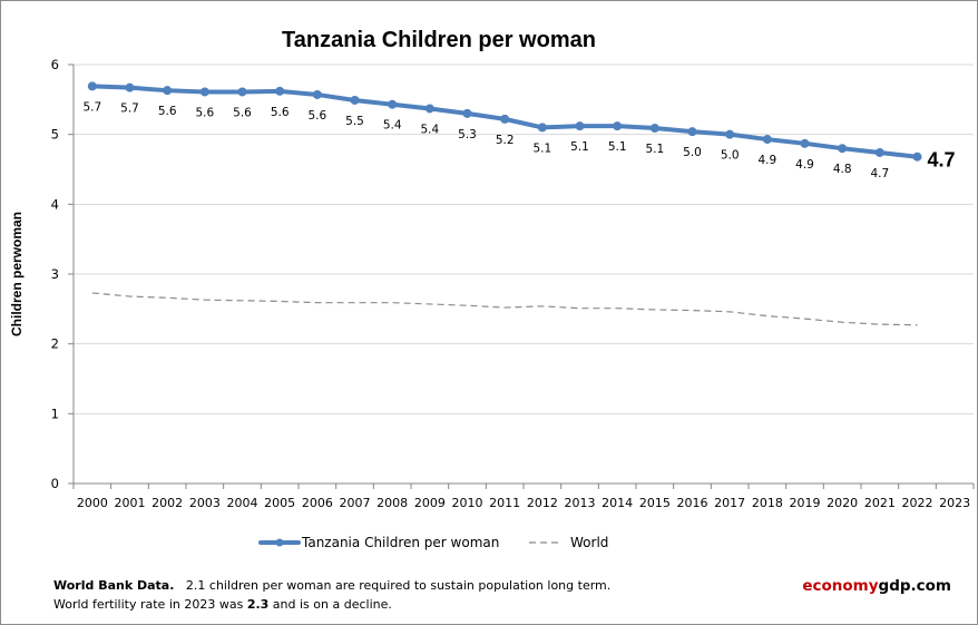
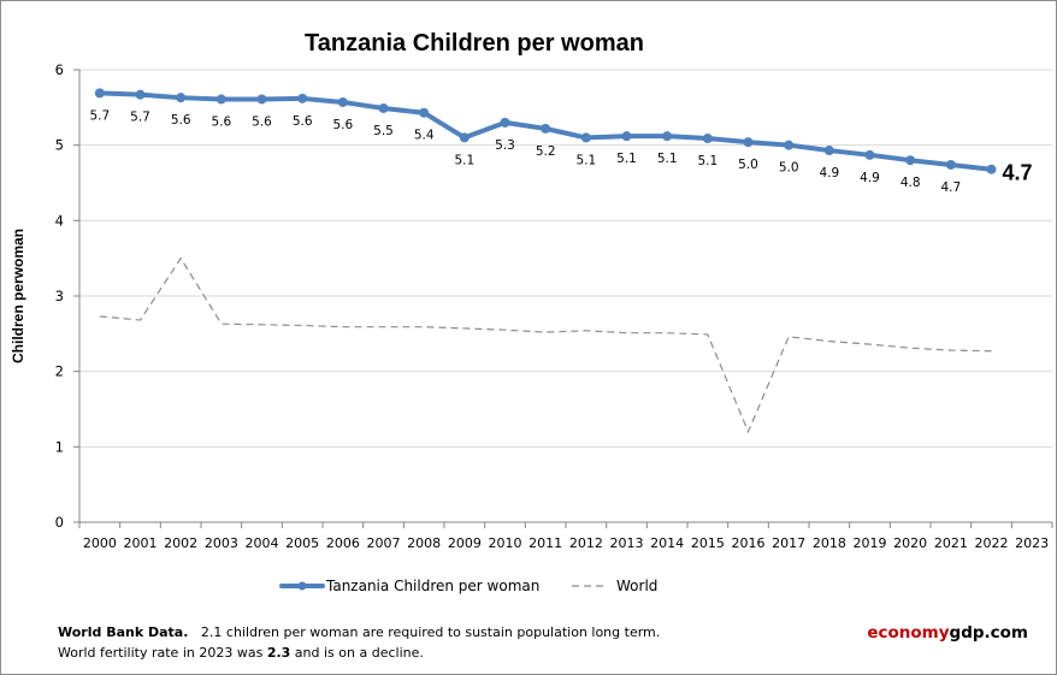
World/2002: 2.7 -> 3.5
Tanzania Children per woman/2009: 5.4 -> 5.1
World/2016: 2.5 -> 1.2
